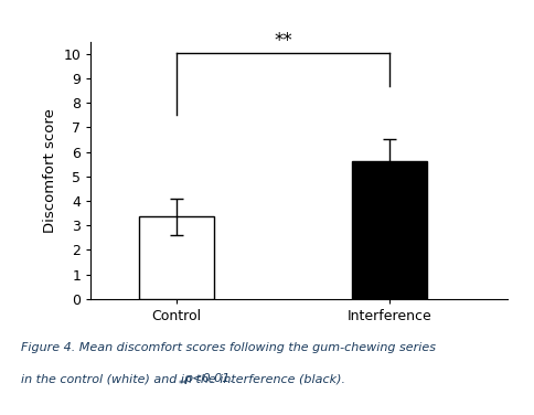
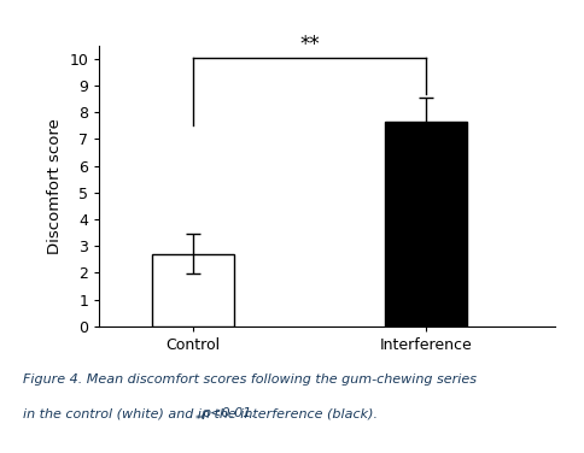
Control: 3.35 -> 2.70
Interference: 5.60 -> 7.65
